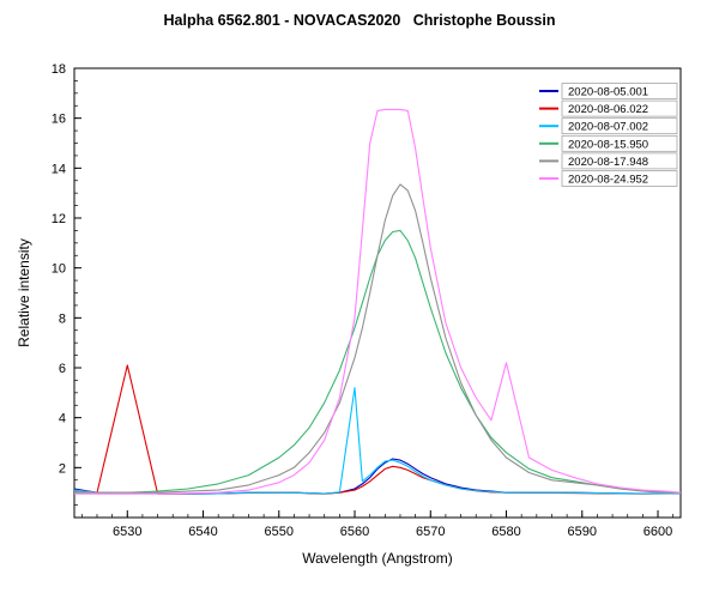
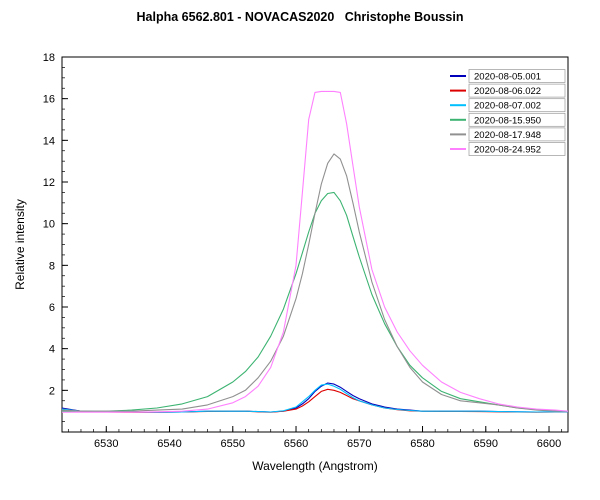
2020-08-06.022/6530: 6.1 -> 1.0
2020-08-07.002/6560: 5.2 -> 1.2
2020-08-24.952/6580: 6.2 -> 3.2
